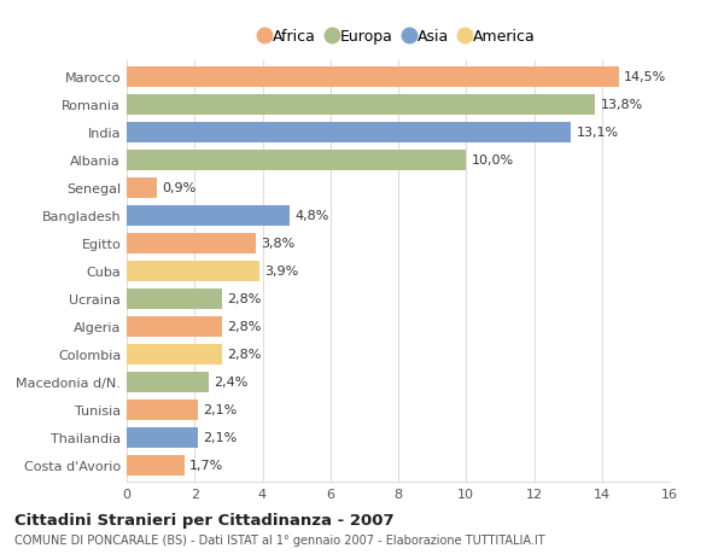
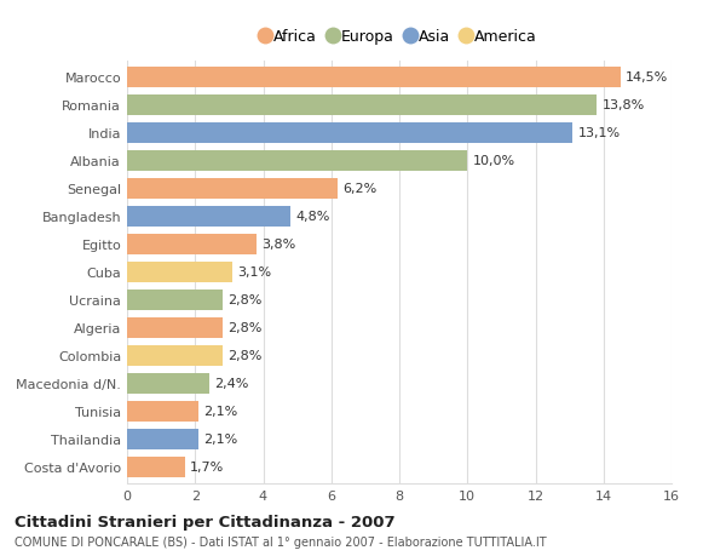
Senegal: 0,9% -> 6,2%
Cuba: 3,9% -> 3,1%
